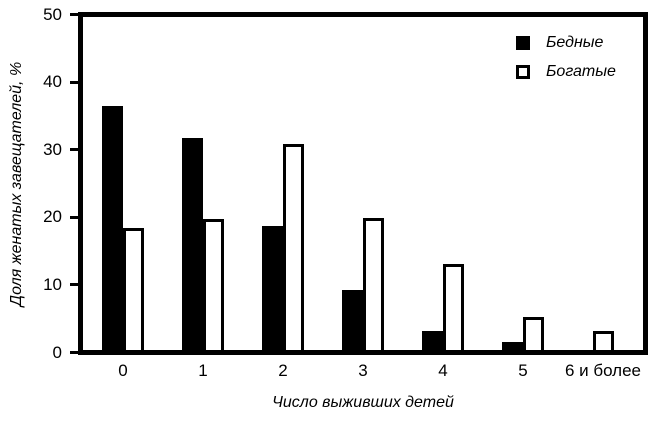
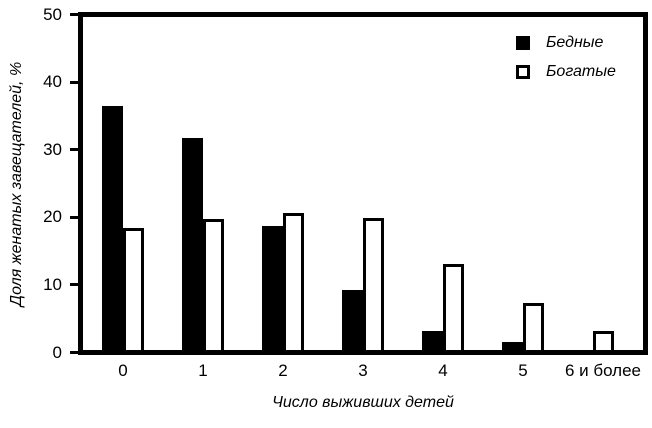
Богатые/2: 31 -> 21
Богатые/5: 5 -> 7
